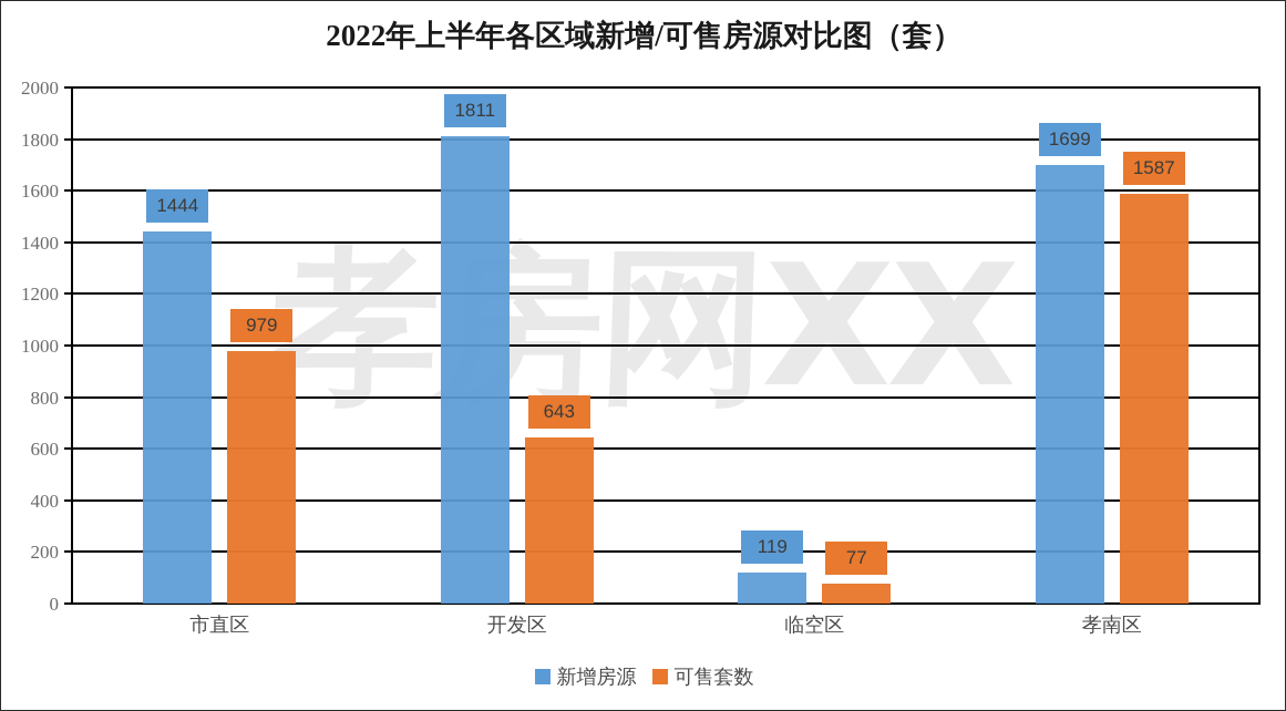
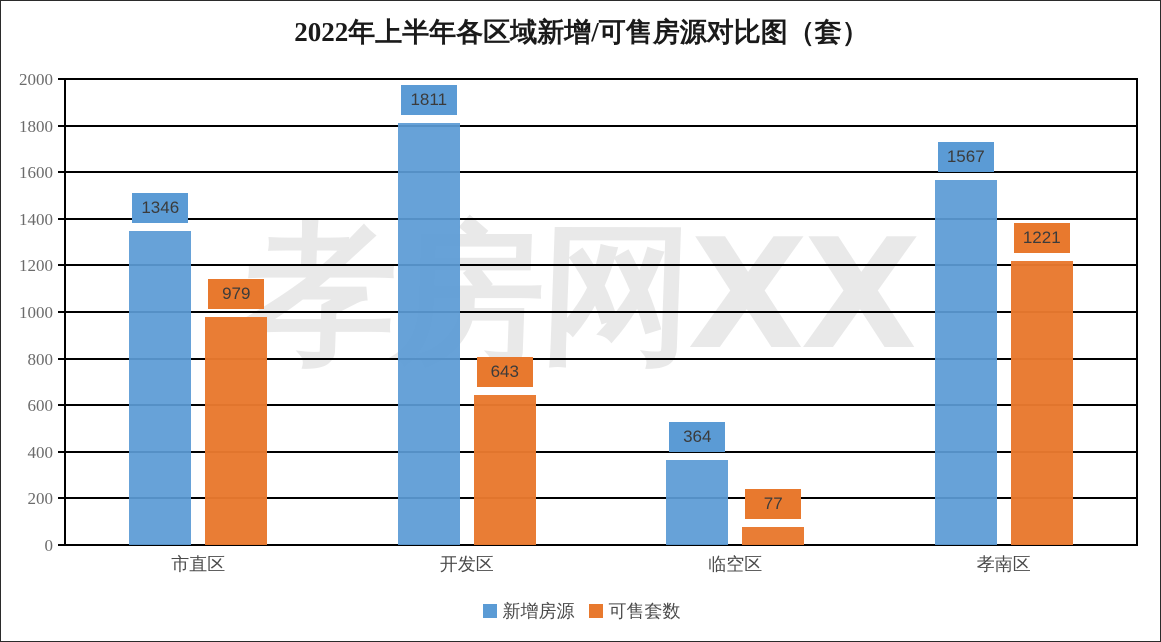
新增房源/市直区: 1444 -> 1346
新增房源/临空区: 119 -> 364
新增房源/孝南区: 1699 -> 1567
可售套数/孝南区: 1587 -> 1221
